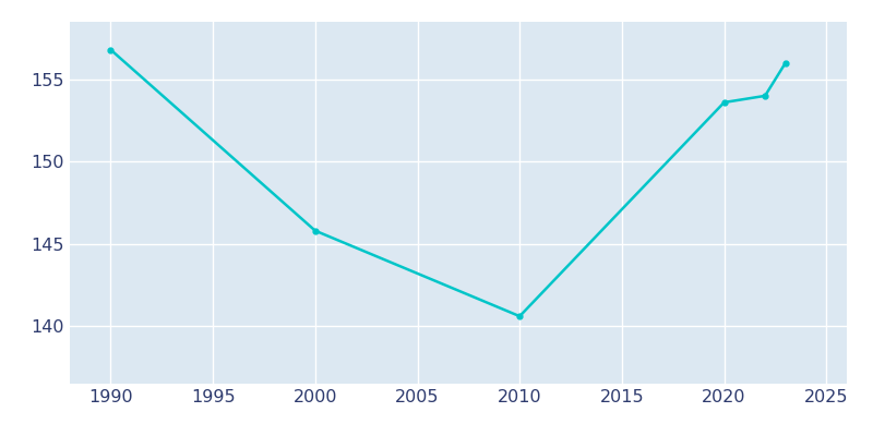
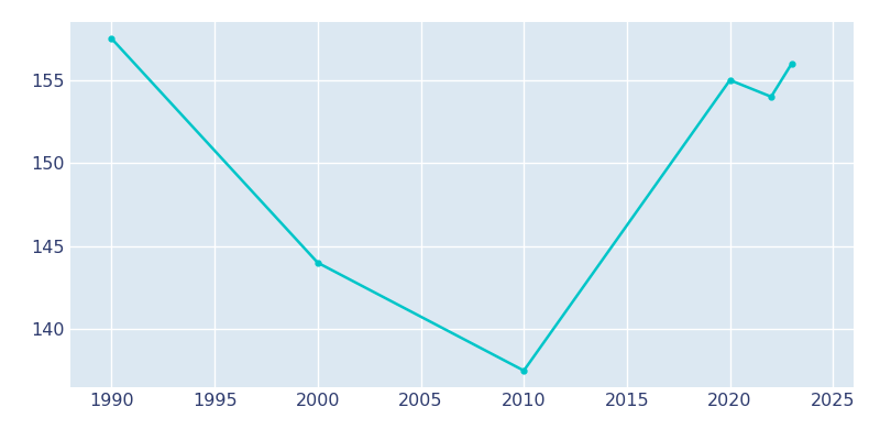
1990: 156.8 -> 157.5
2000: 145.8 -> 144.0
2010: 140.6 -> 137.5
2020: 153.6 -> 155.0
